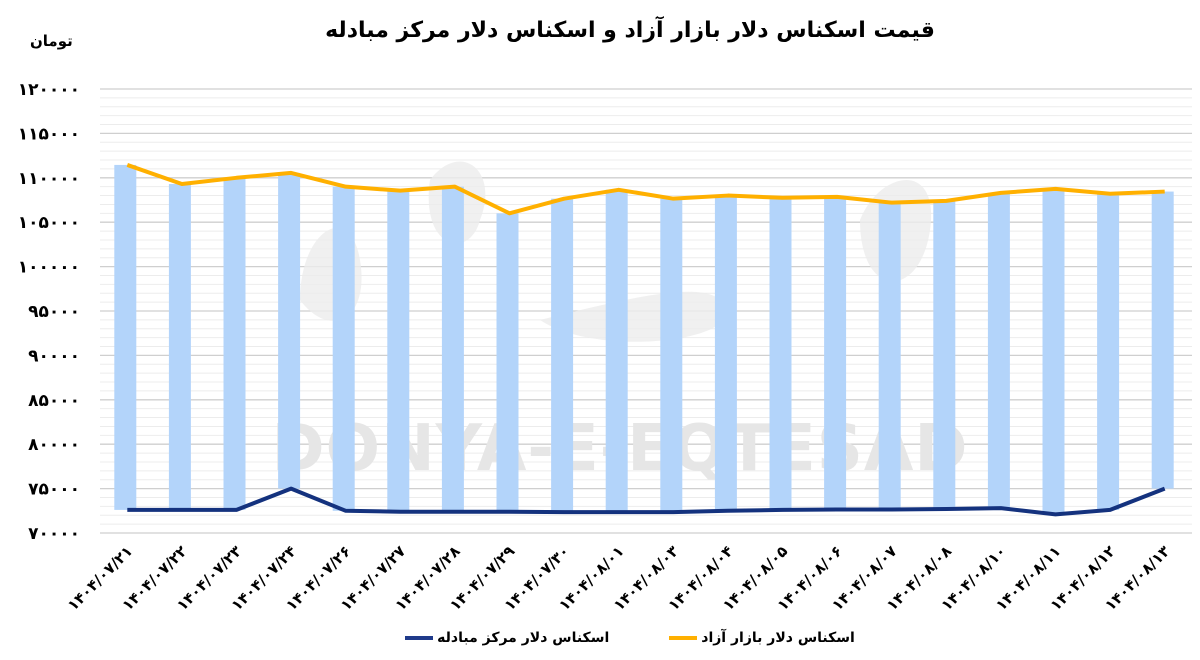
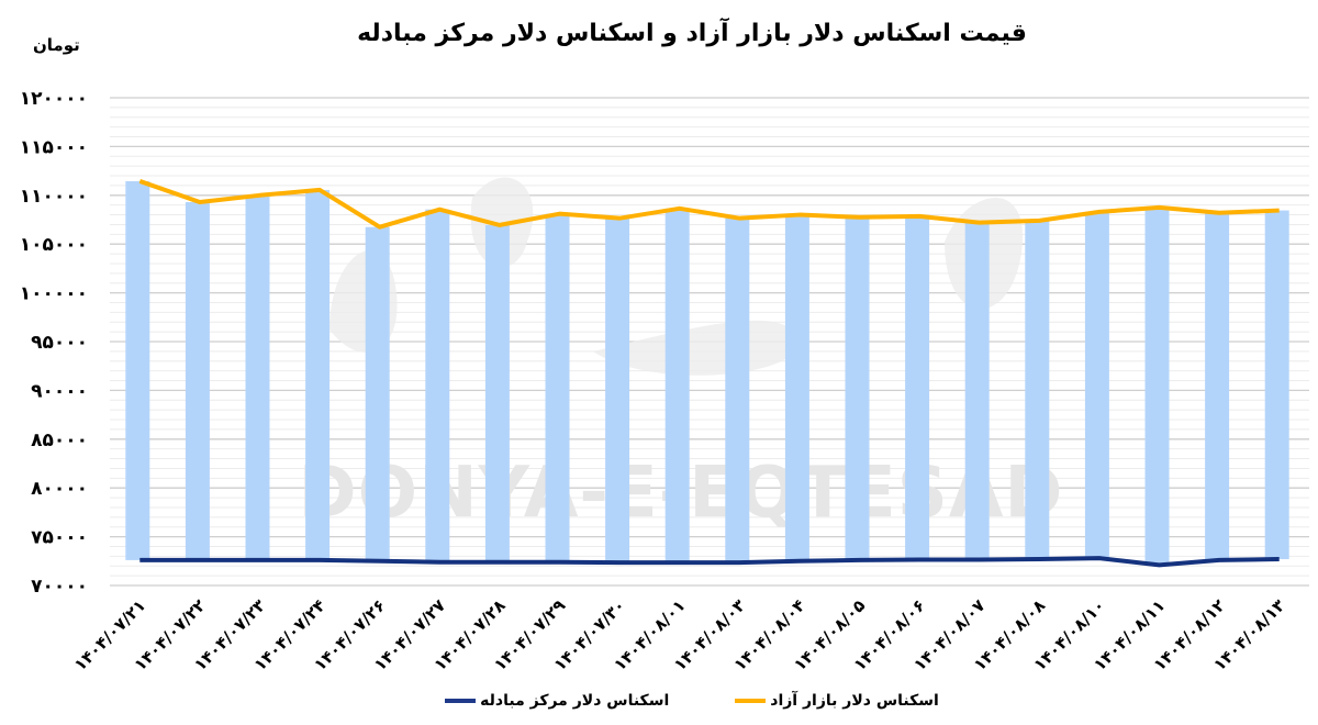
اسکناس دلار مرکز مبادله/۱۴۰۴/۰۷/۲۴: 75000 -> 73000
اسکناس دلار بازار آزاد/۱۴۰۴/۰۷/۲۶: 109000 -> 107000
اسکناس دلار بازار آزاد/۱۴۰۴/۰۷/۲۸: 109000 -> 107000
اسکناس دلار بازار آزاد/۱۴۰۴/۰۷/۲۹: 106000 -> 108000
اسکناس دلار مرکز مبادله/۱۴۰۴/۰۸/۱۳: 75000 -> 73000
